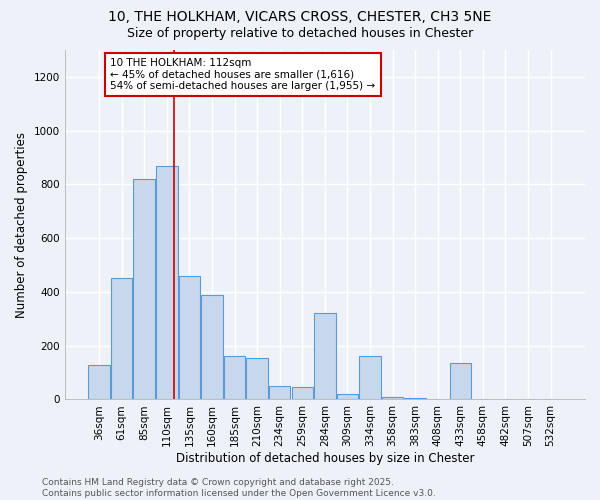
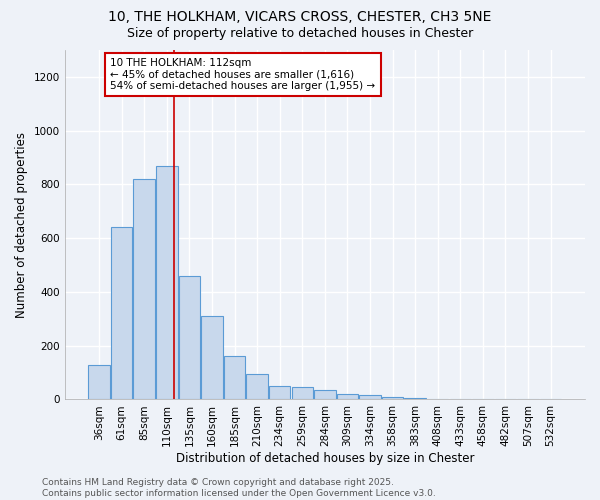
61sqm: 450 -> 640
160sqm: 390 -> 310
210sqm: 155 -> 95
284sqm: 320 -> 35
334sqm: 160 -> 15
433sqm: 135 -> 2
